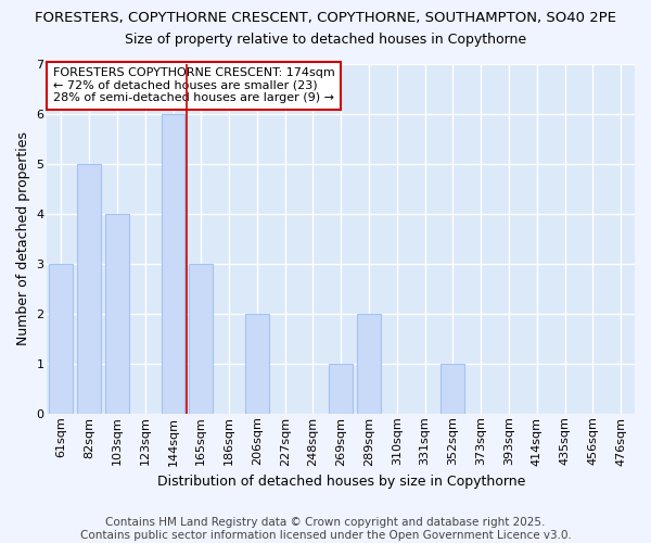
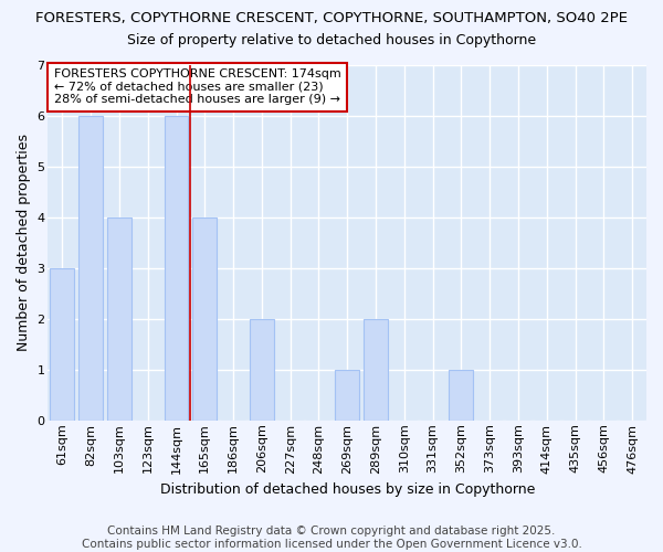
82sqm: 5 -> 6
165sqm: 3 -> 4
